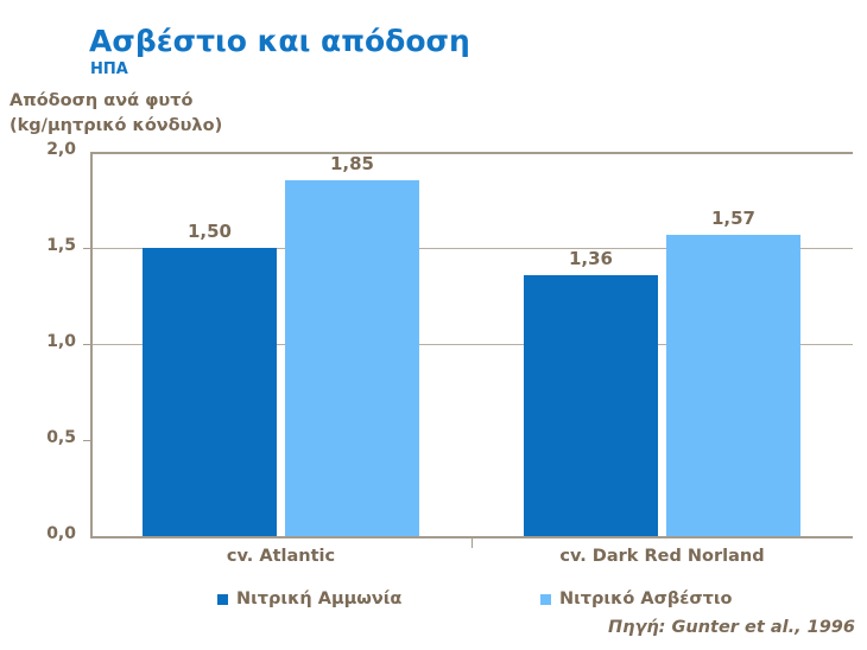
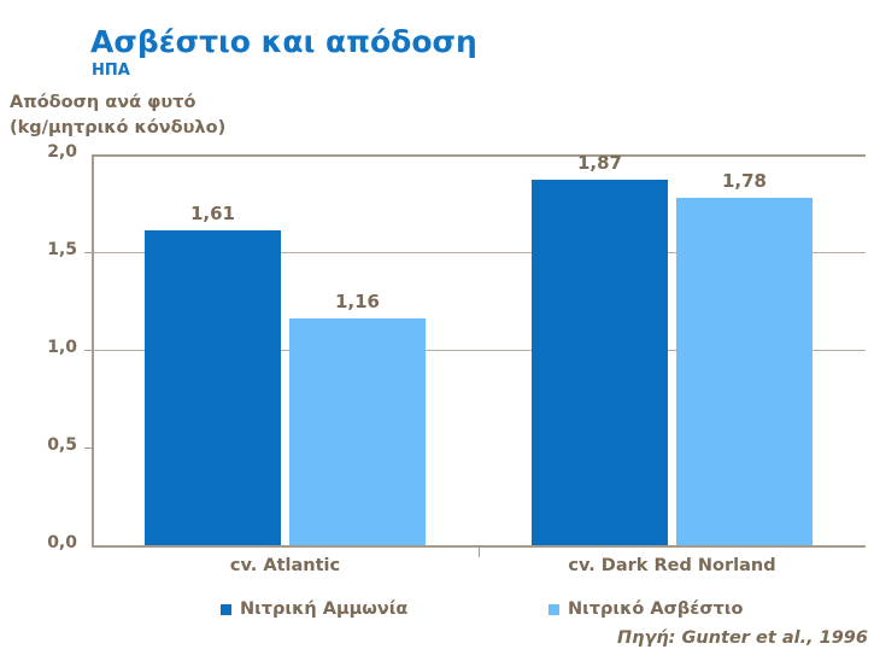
Νιτρική Αμμωνία/cv. Atlantic: 1,50 -> 1,61
Νιτρικό Ασβέστιο/cv. Atlantic: 1,85 -> 1,16
Νιτρική Αμμωνία/cv. Dark Red Norland: 1,36 -> 1,87
Νιτρικό Ασβέστιο/cv. Dark Red Norland: 1,57 -> 1,78
